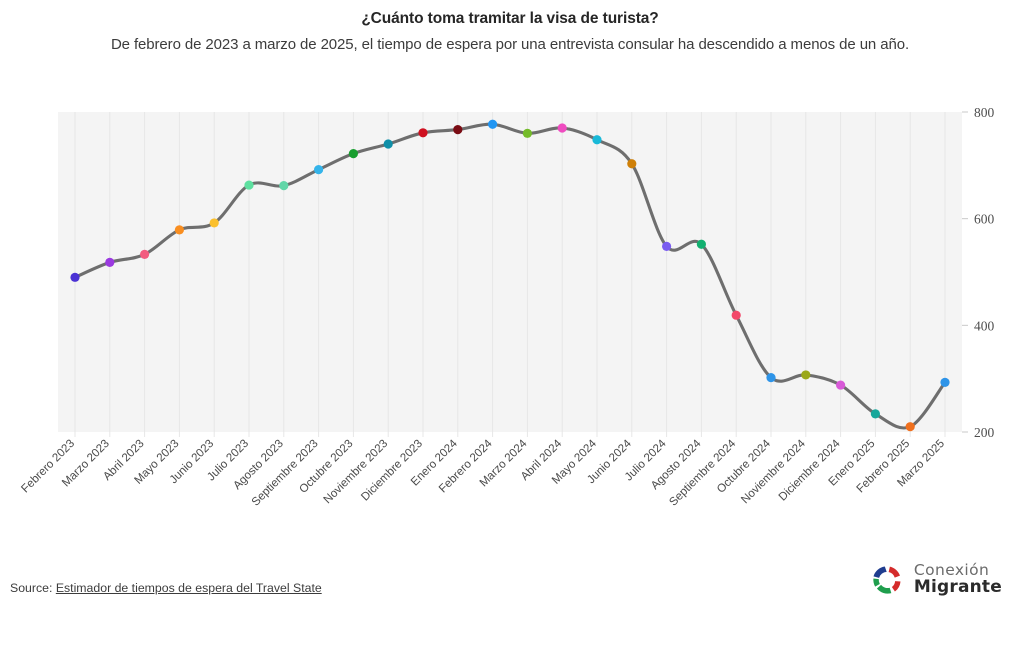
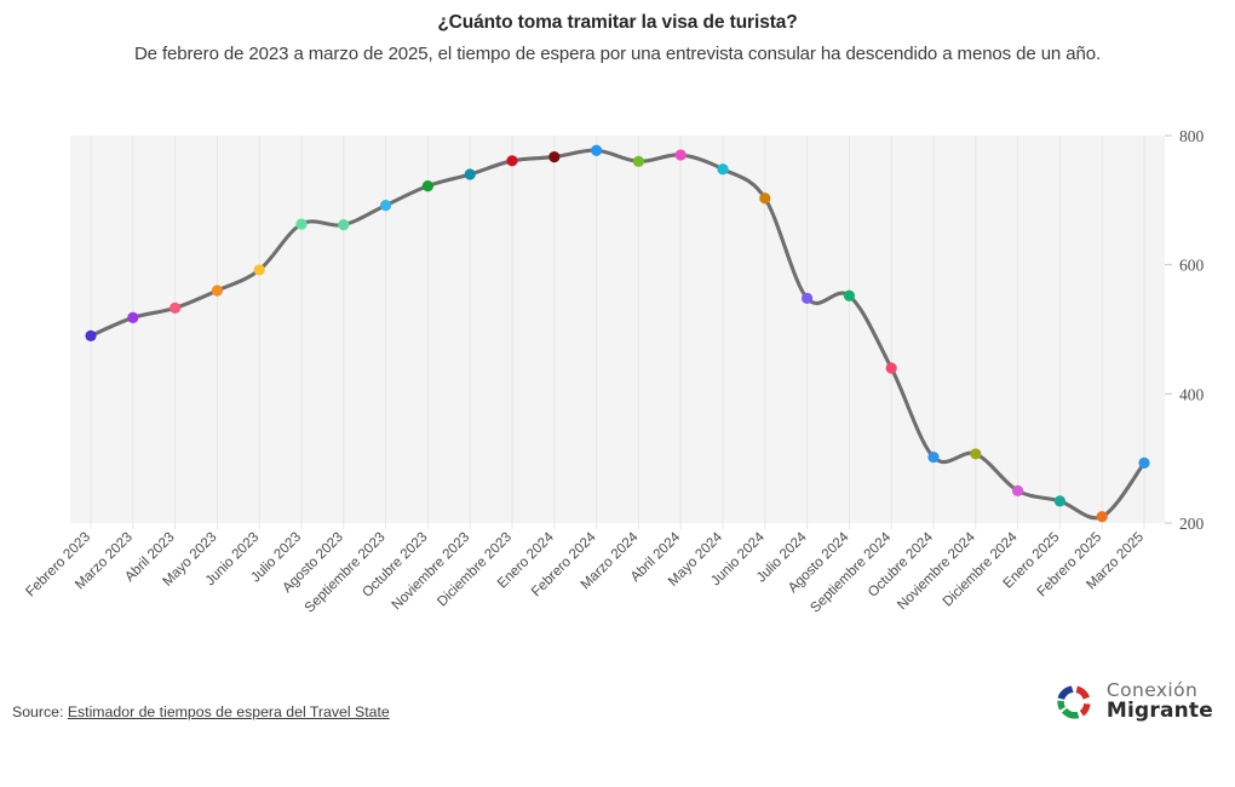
Mayo 2023: 580 -> 560
Septiembre 2024: 420 -> 440
Diciembre 2024: 290 -> 250
